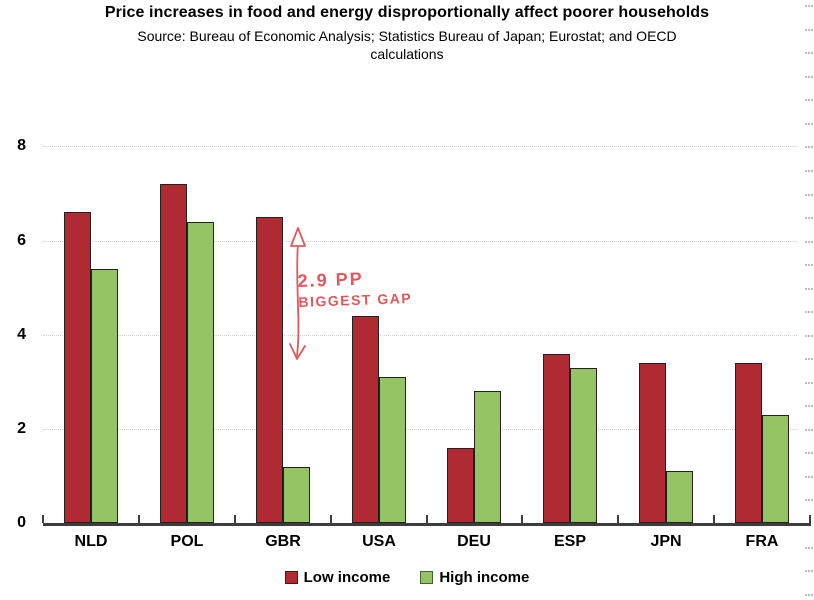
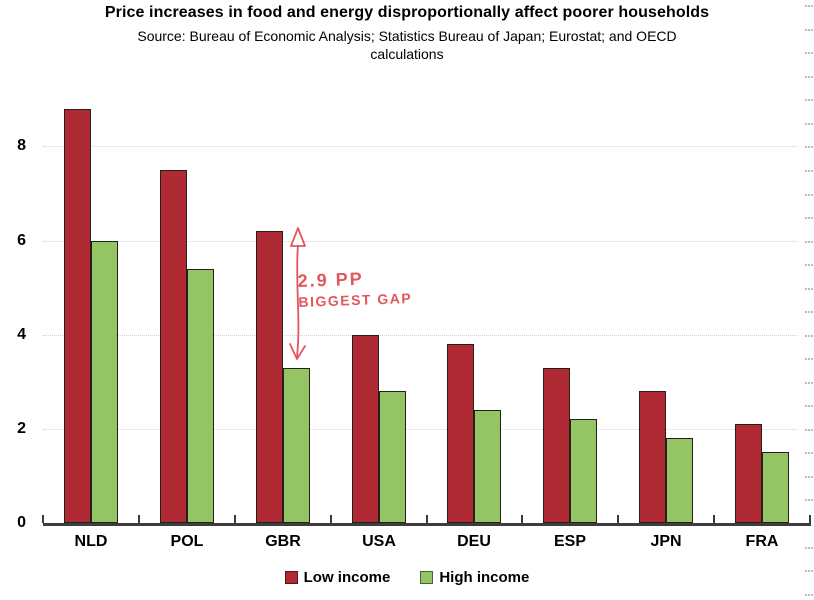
Low income/NLD: 6.6 -> 8.8
High income/NLD: 5.4 -> 6.0
Low income/POL: 7.2 -> 7.5
High income/POL: 6.4 -> 5.4
Low income/GBR: 6.5 -> 6.2
High income/GBR: 1.2 -> 3.3
Low income/USA: 4.4 -> 4.0
High income/USA: 3.1 -> 2.8
Low income/DEU: 1.6 -> 3.8
High income/DEU: 2.8 -> 2.4
Low income/ESP: 3.6 -> 3.3
High income/ESP: 3.3 -> 2.2
Low income/JPN: 3.4 -> 2.8
High income/JPN: 1.1 -> 1.8
Low income/FRA: 3.4 -> 2.1
High income/FRA: 2.3 -> 1.5
